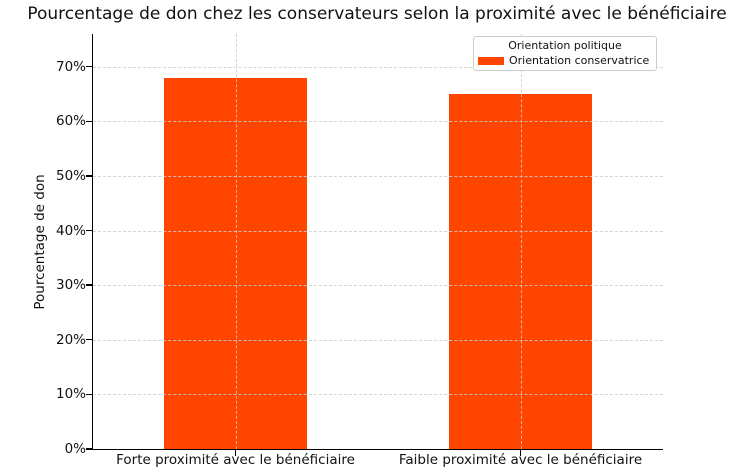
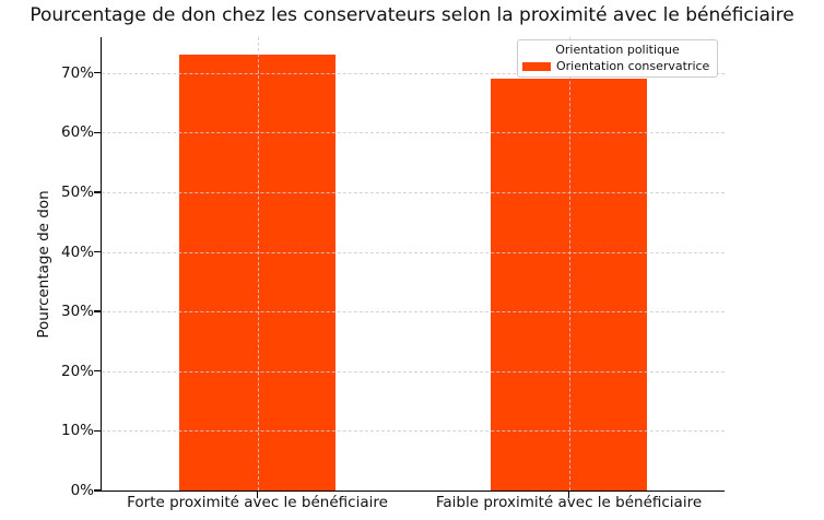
Forte proximité avec le bénéficiaire: 68% -> 73%
Faible proximité avec le bénéficiaire: 65% -> 69%
